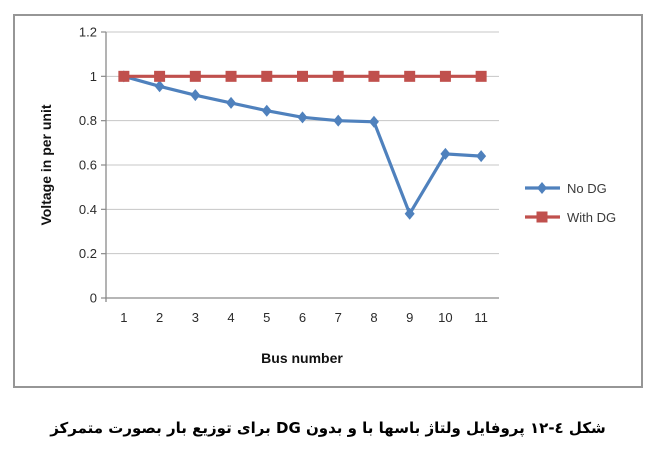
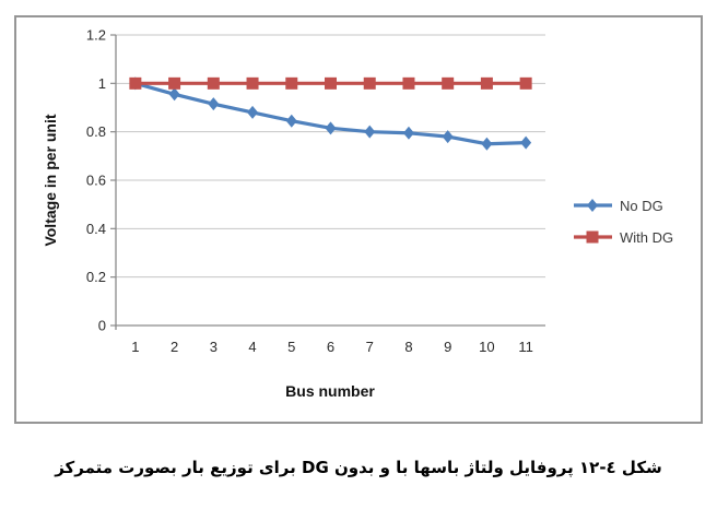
No DG/9: 0.38 -> 0.78
No DG/10: 0.65 -> 0.75
No DG/11: 0.64 -> 0.76
